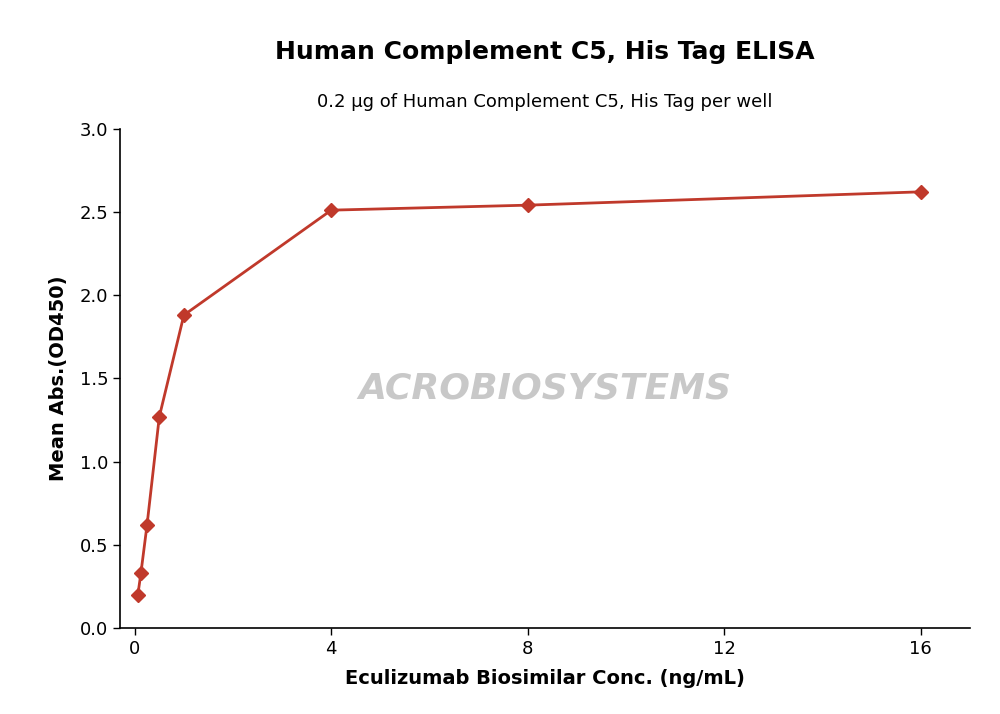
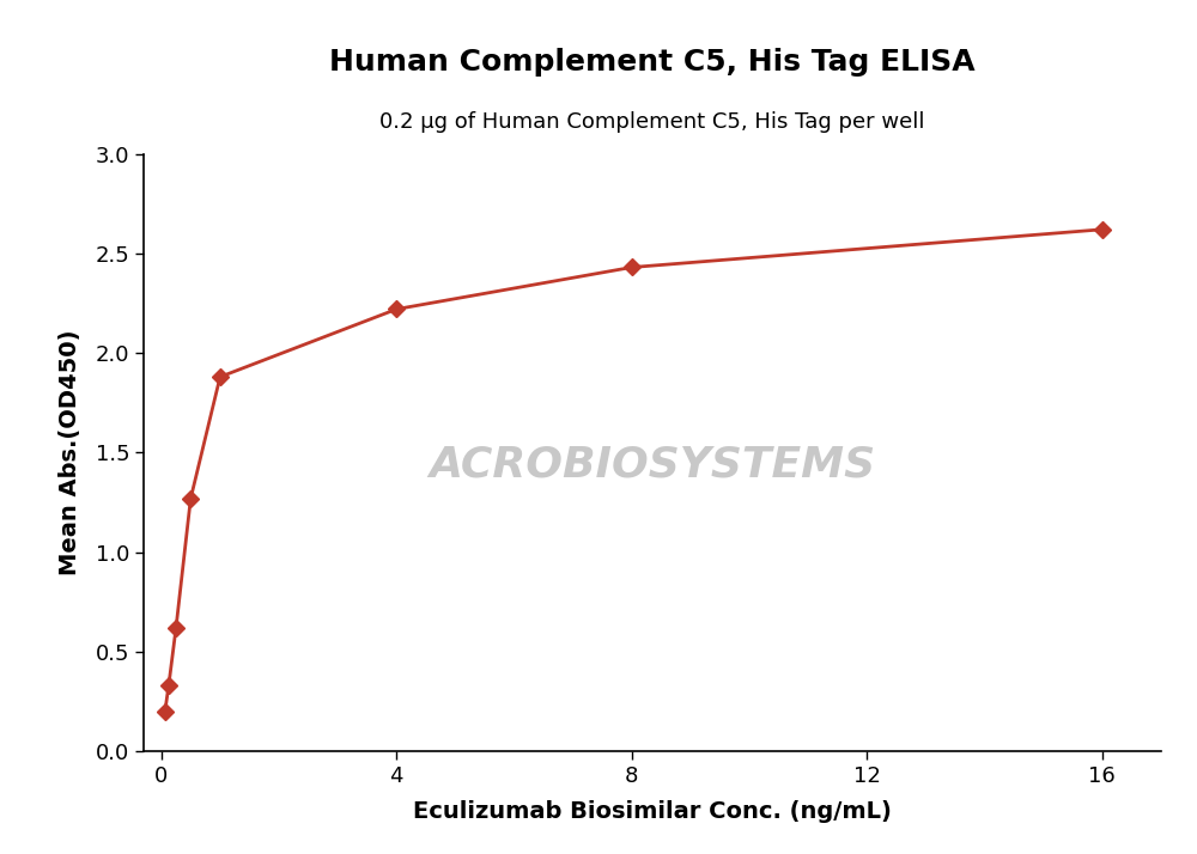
4: 2.51 -> 2.22
8: 2.54 -> 2.43
